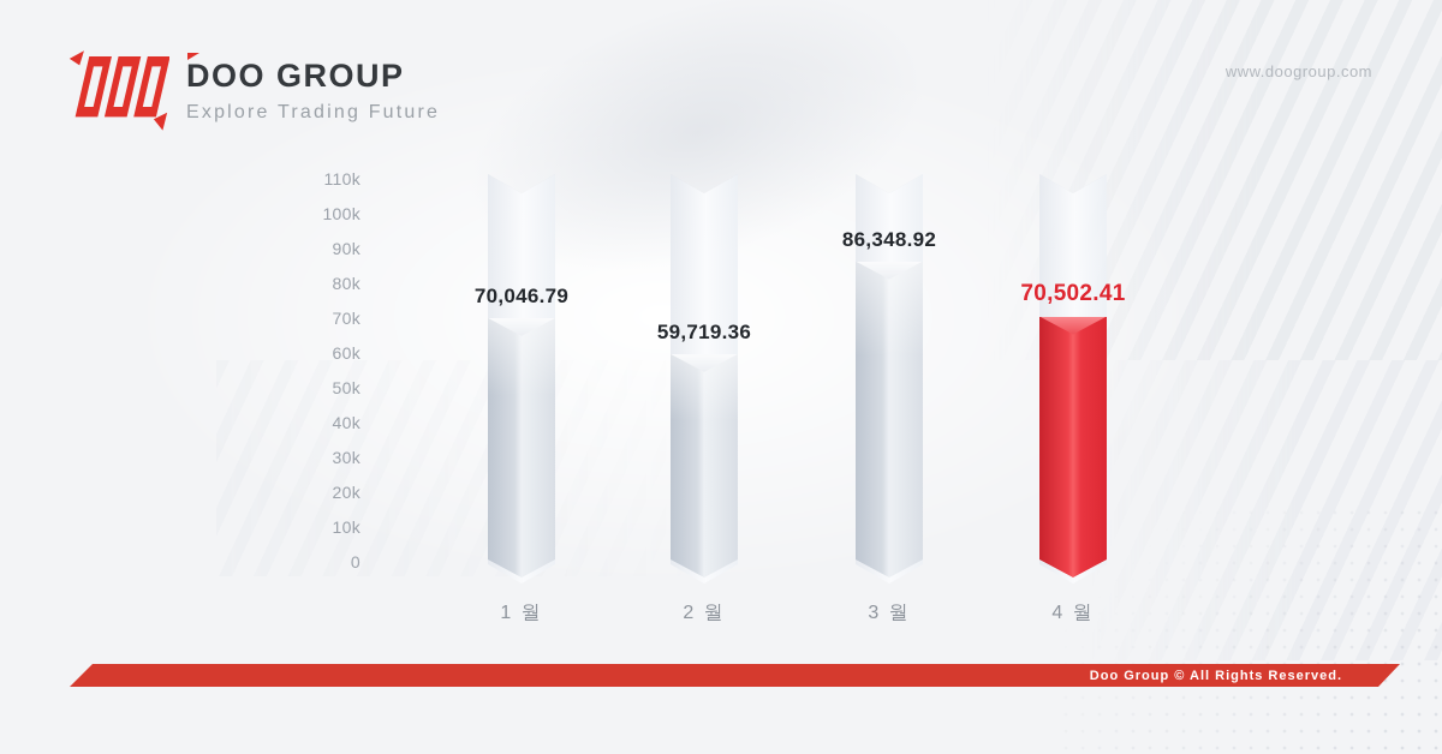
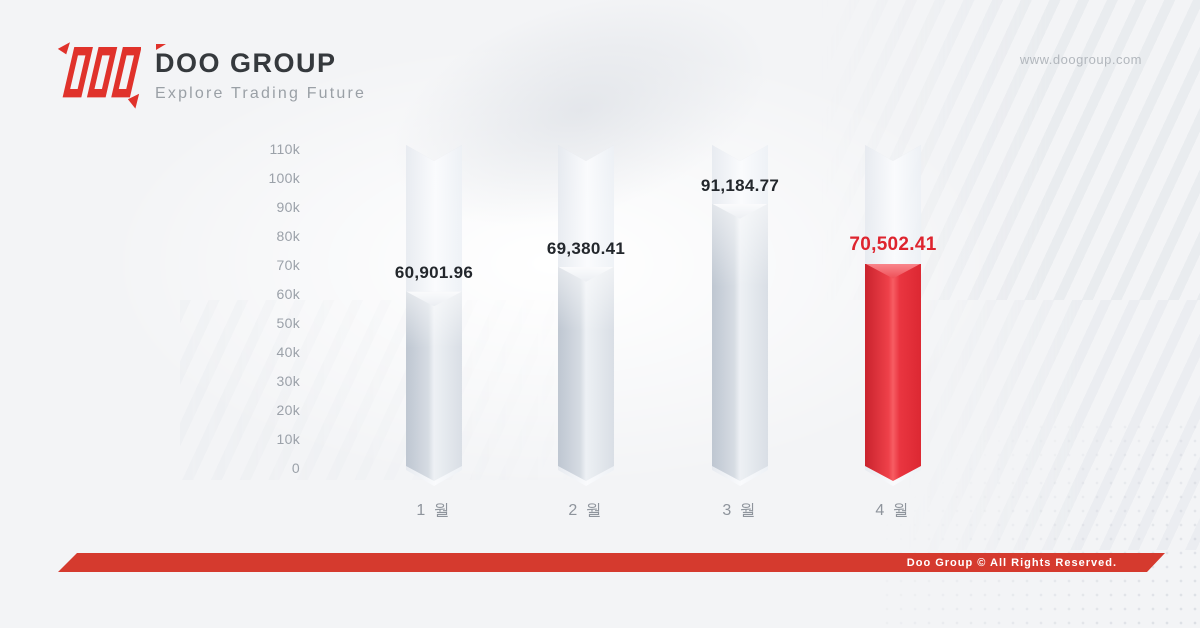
1 월: 70,046.79 -> 60,901.96
2 월: 59,719.36 -> 69,380.41
3 월: 86,348.92 -> 91,184.77
